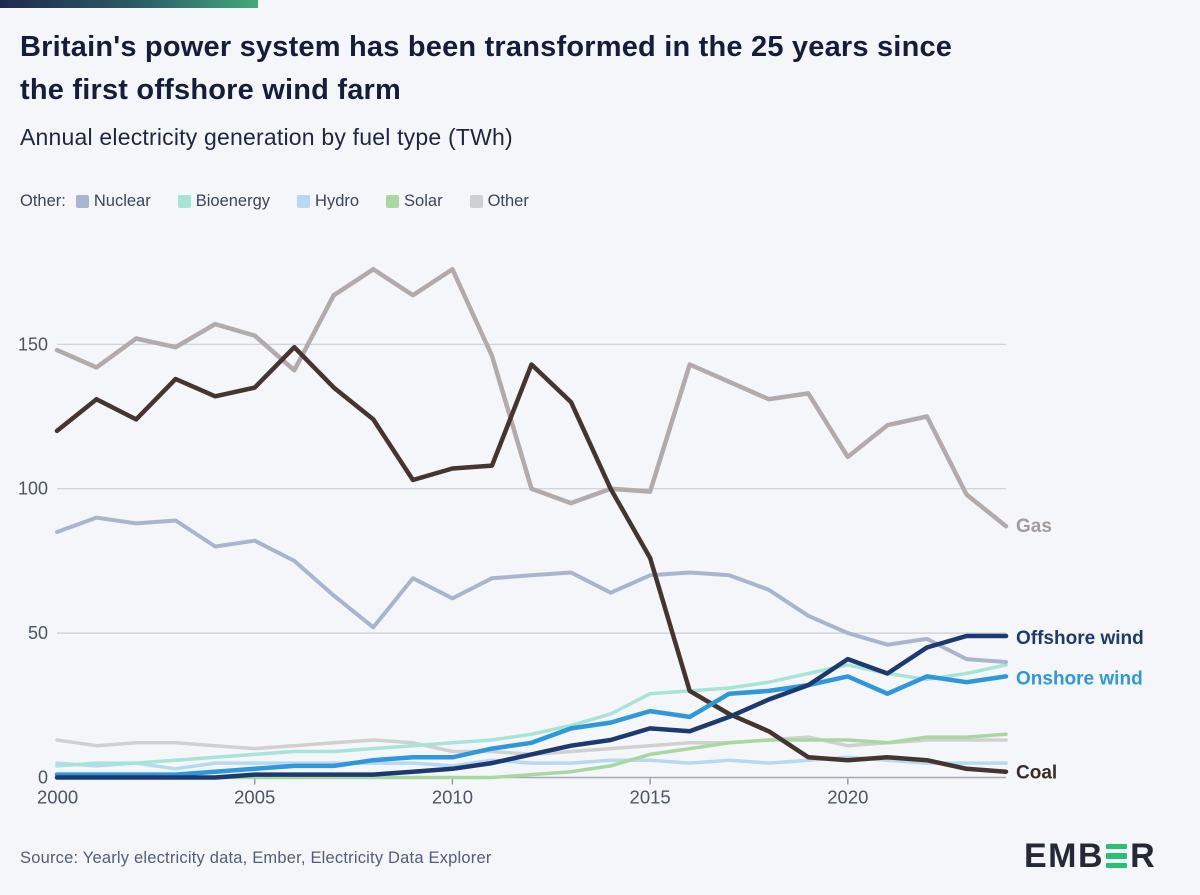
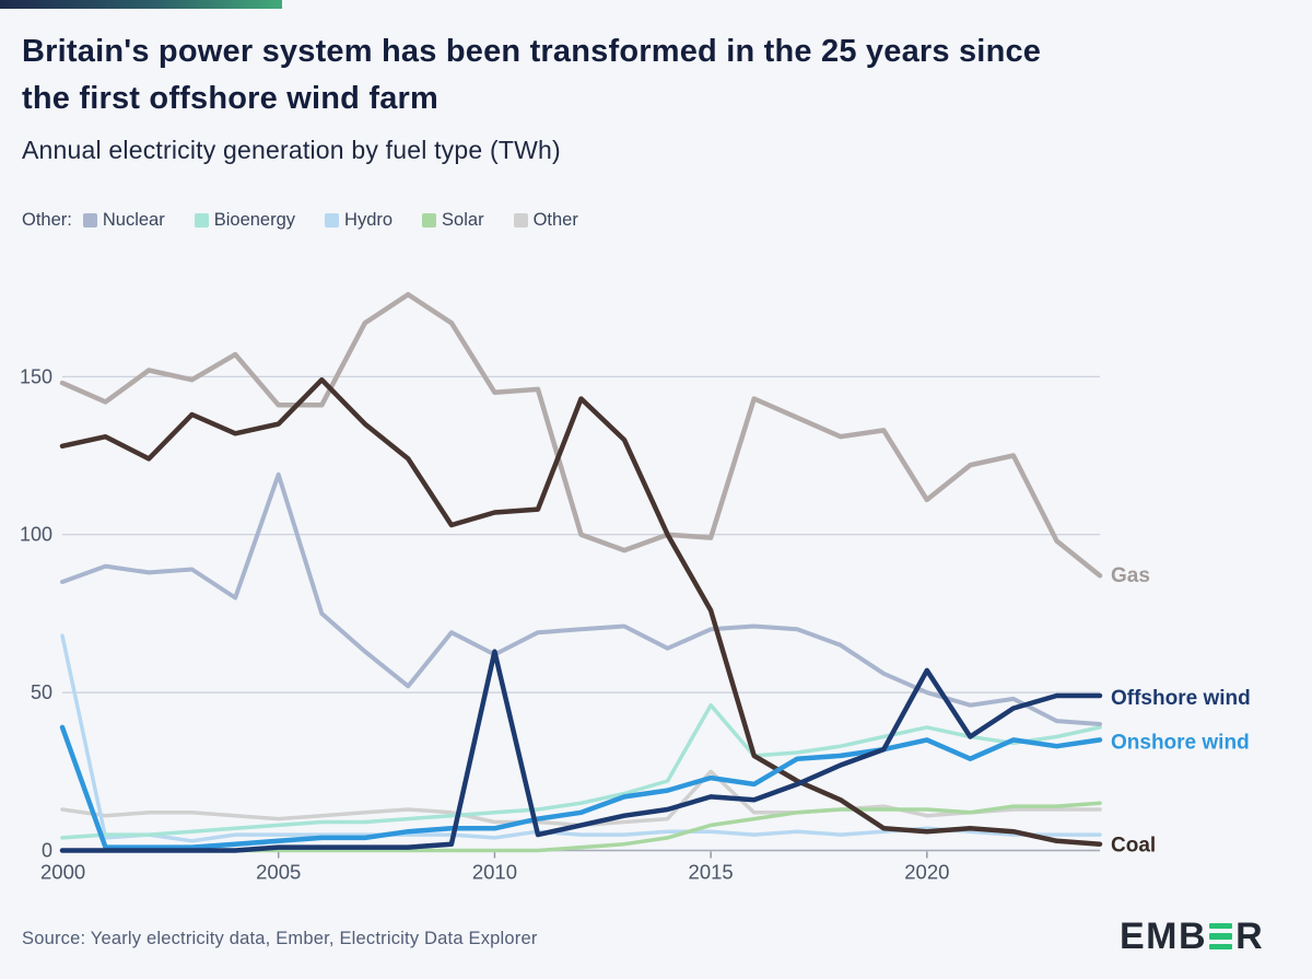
Hydro/2000: 5 -> 68
Coal/2000: 120 -> 128
Onshore wind/2000: 1 -> 39
Nuclear/2005: 82 -> 119
Gas/2005: 153 -> 141
Gas/2010: 176 -> 145
Offshore wind/2010: 3 -> 63
Other/2015: 11 -> 25
Bioenergy/2015: 29 -> 46
Offshore wind/2020: 41 -> 57
